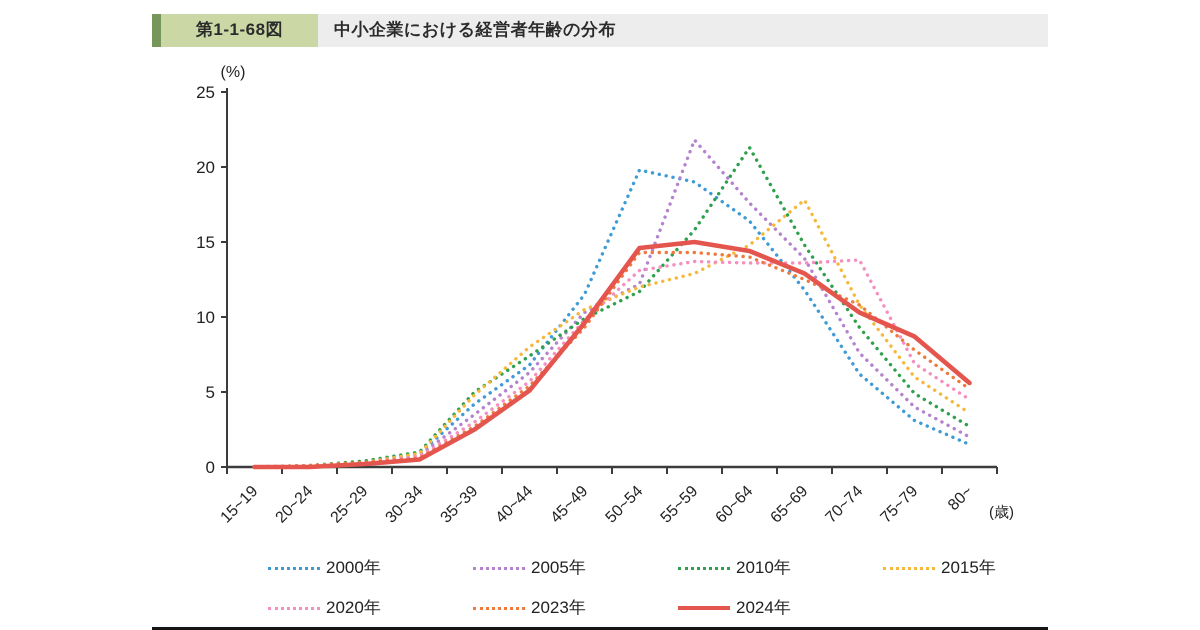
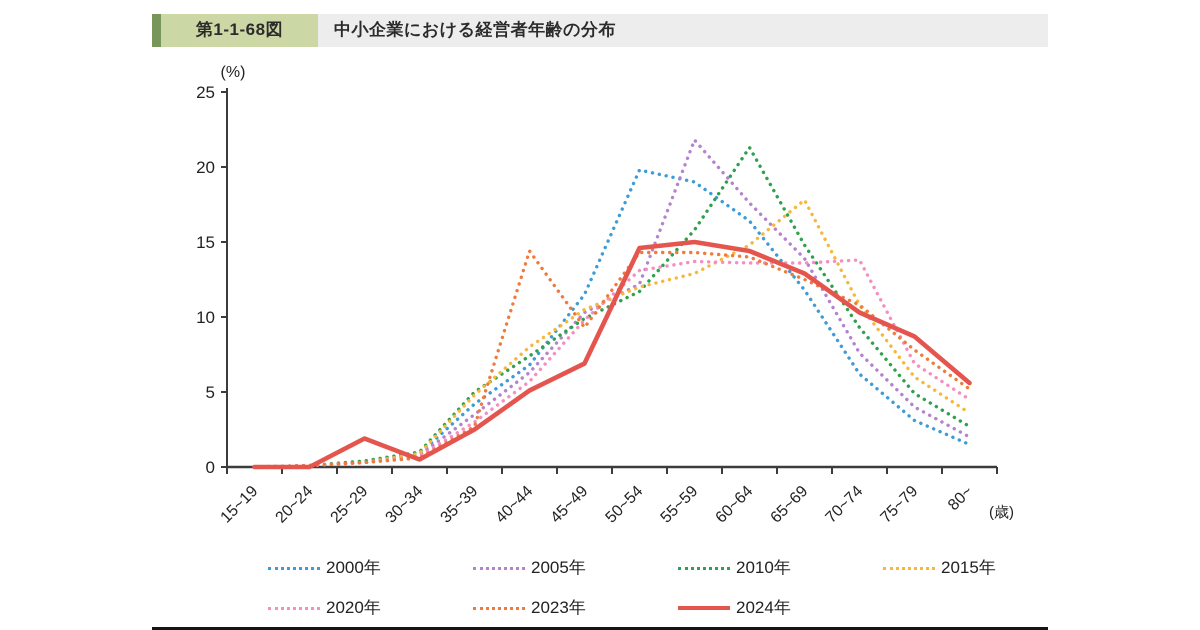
2024年/25~29: 0.2 -> 1.9
2023年/40~44: 5.4 -> 14.4
2024年/45~49: 9.6 -> 6.9
